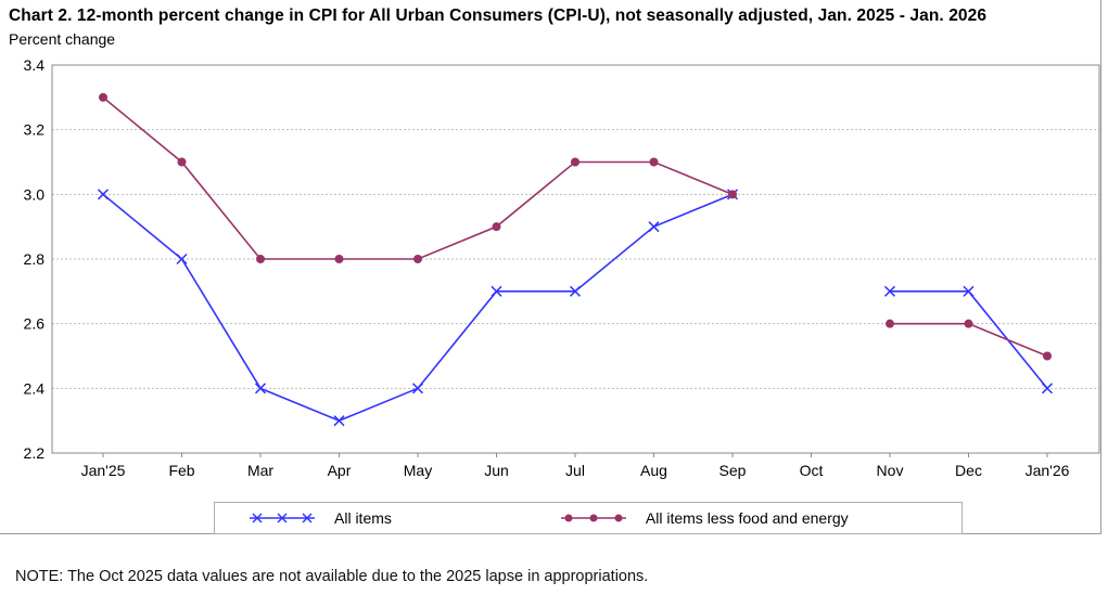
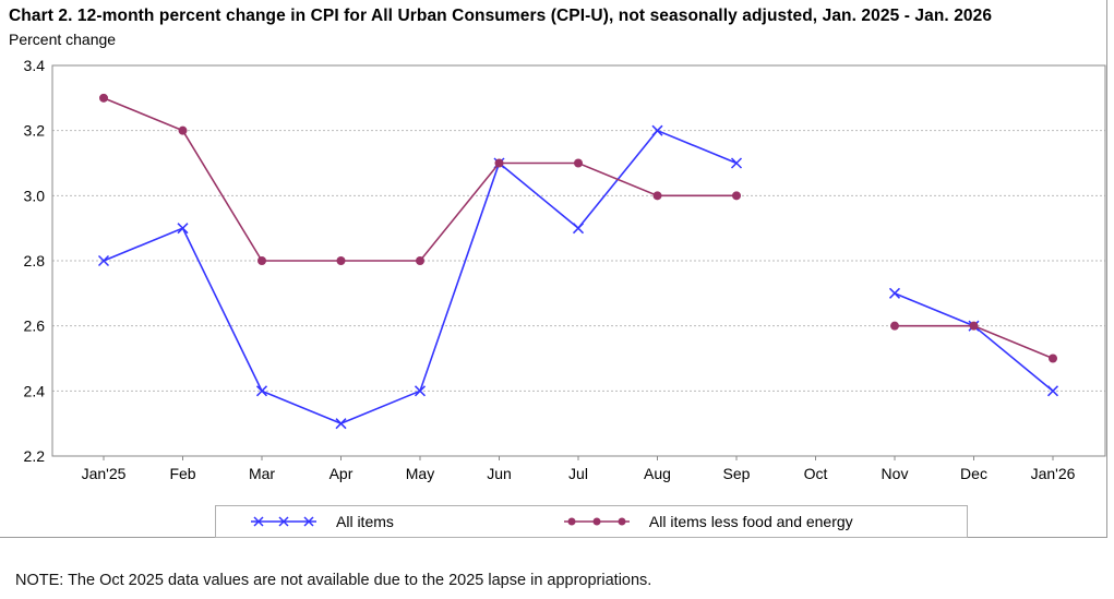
All items/Jan'25: 3.0 -> 2.8
All items/Feb: 2.8 -> 2.9
All items less food and energy/Feb: 3.1 -> 3.2
All items/Jun: 2.7 -> 3.1
All items less food and energy/Jun: 2.9 -> 3.1
All items/Jul: 2.7 -> 2.9
All items/Aug: 2.9 -> 3.2
All items less food and energy/Aug: 3.1 -> 3.0
All items/Sep: 3.0 -> 3.1
All items/Dec: 2.7 -> 2.6
